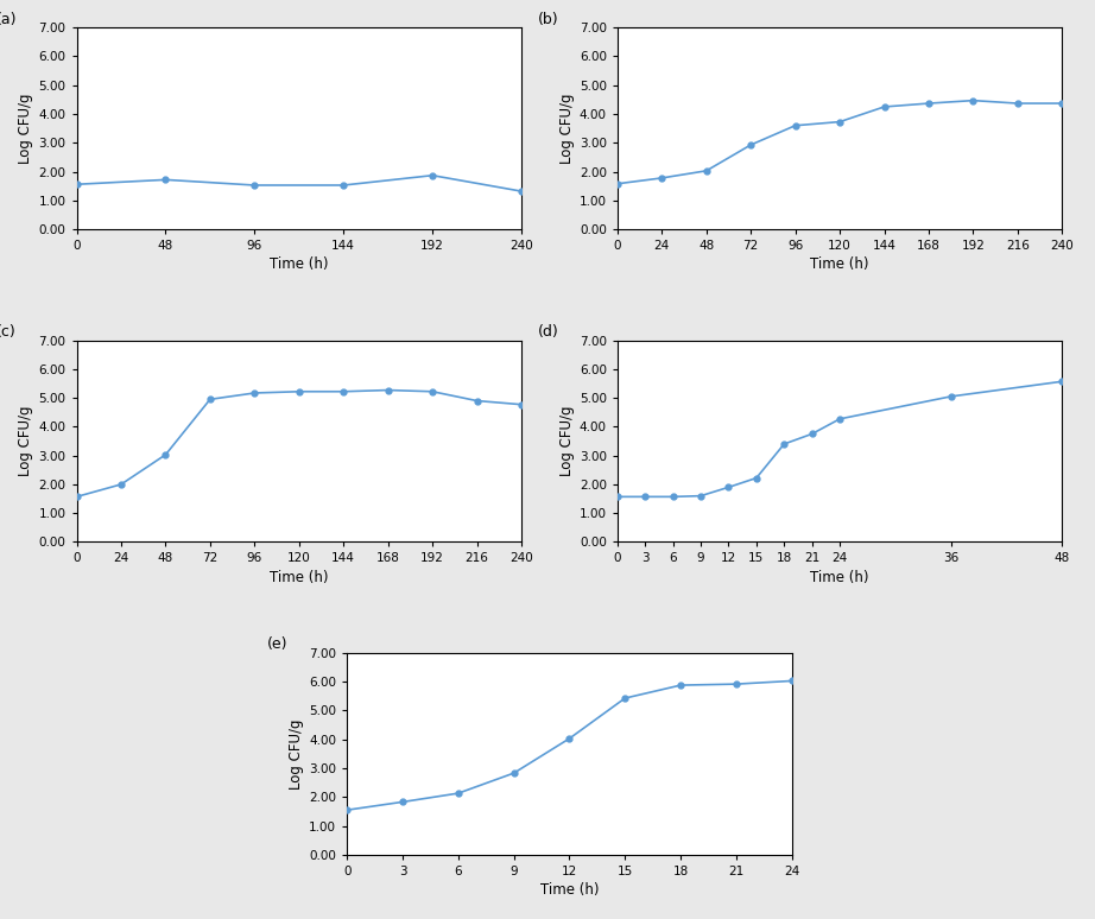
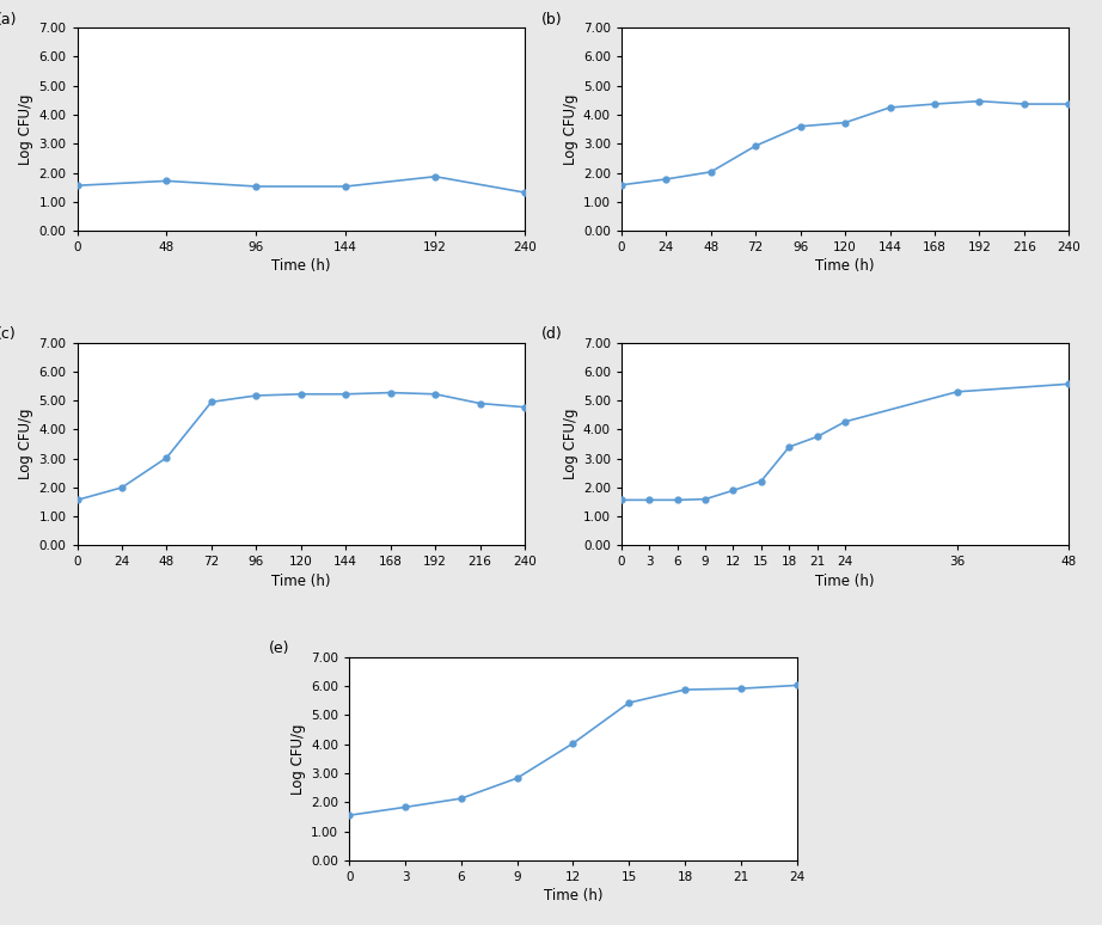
36: 5.05 -> 5.30
